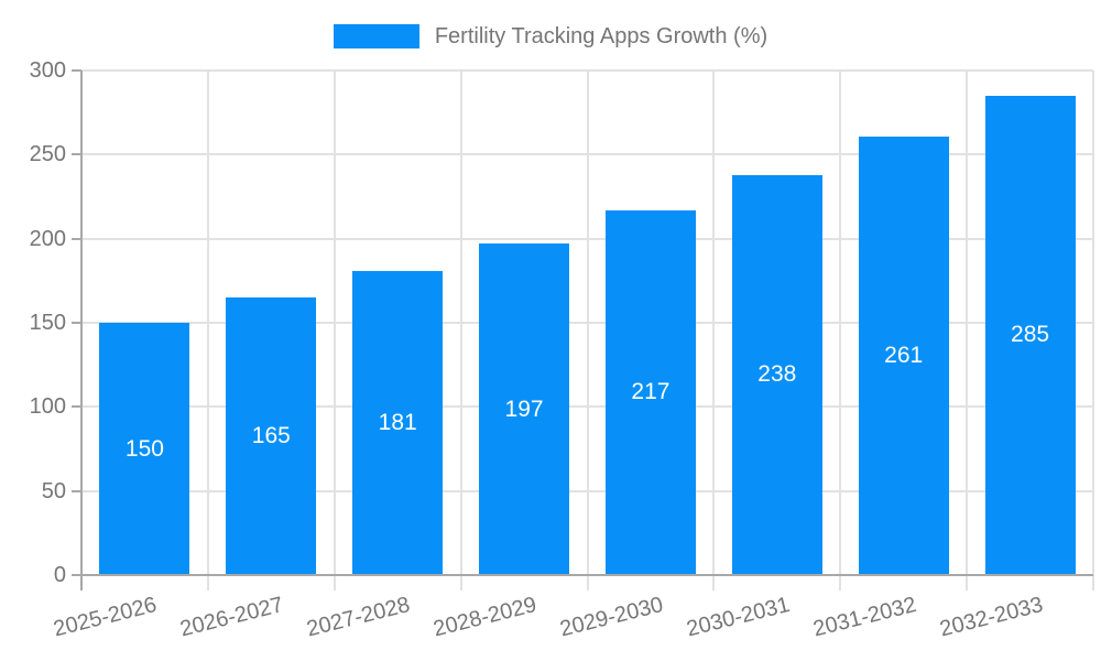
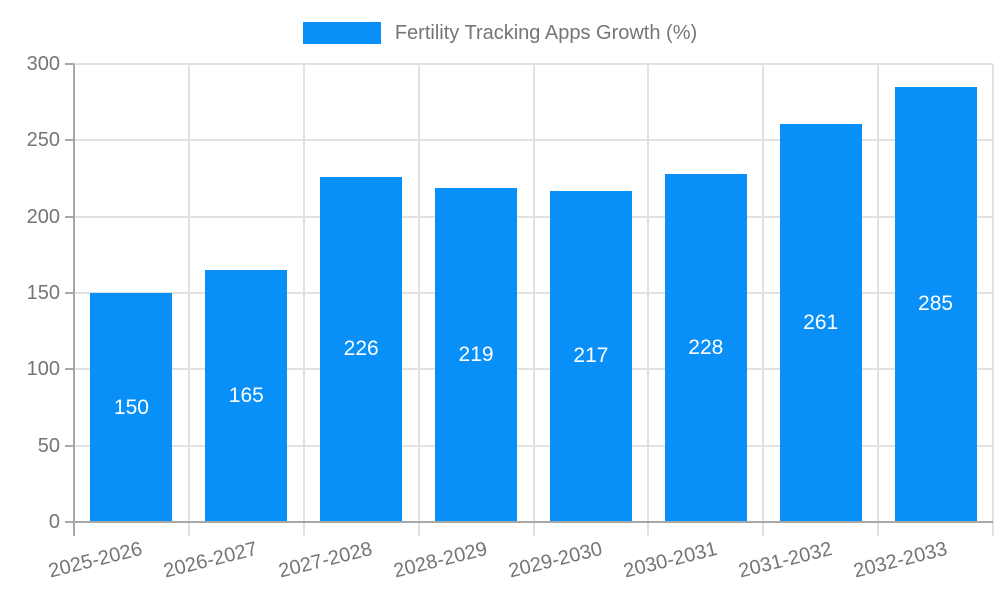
2027-2028: 181 -> 226
2028-2029: 197 -> 219
2030-2031: 238 -> 228
